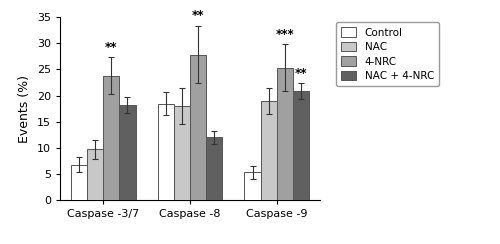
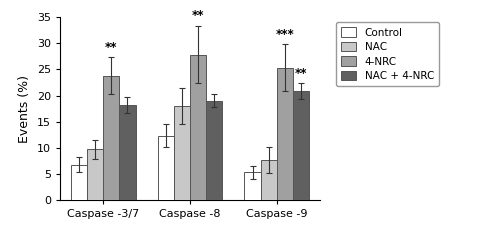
Control/Caspase -8: 18.4 -> 12.3
NAC + 4-NRC/Caspase -8: 12.0 -> 19.0
NAC/Caspase -9: 19.0 -> 7.7
